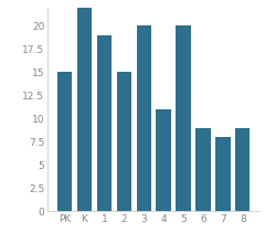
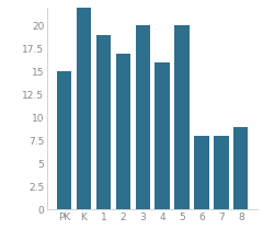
2: 15 -> 17
4: 11 -> 16
6: 9 -> 8
